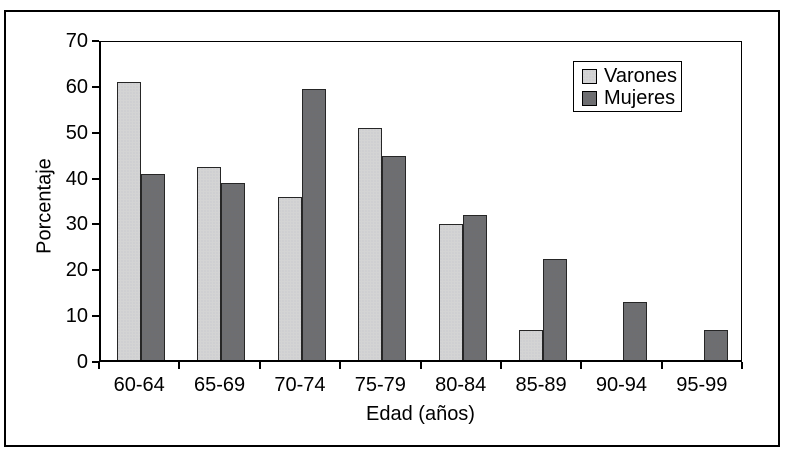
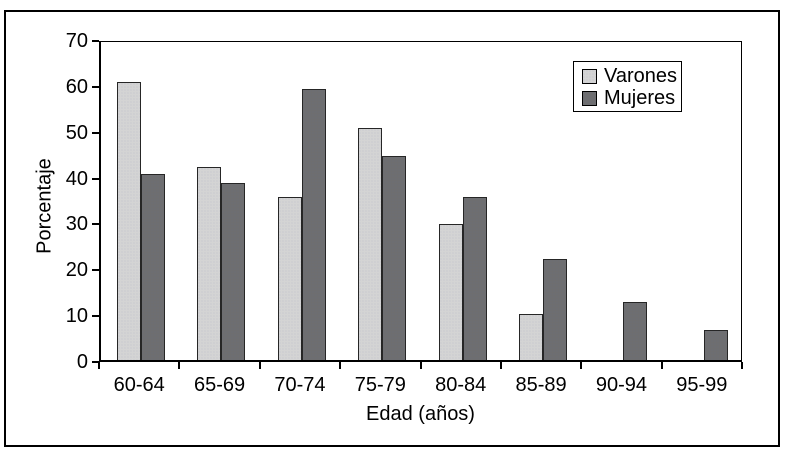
Mujeres/80-84: 32 -> 36
Varones/85-89: 7 -> 10
